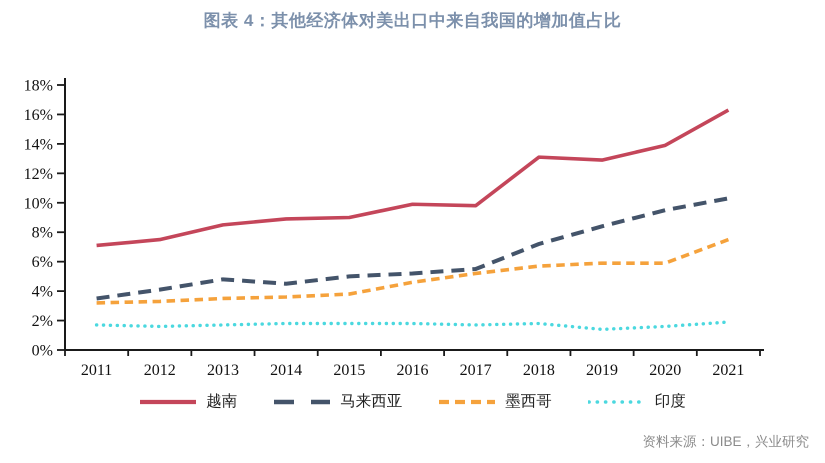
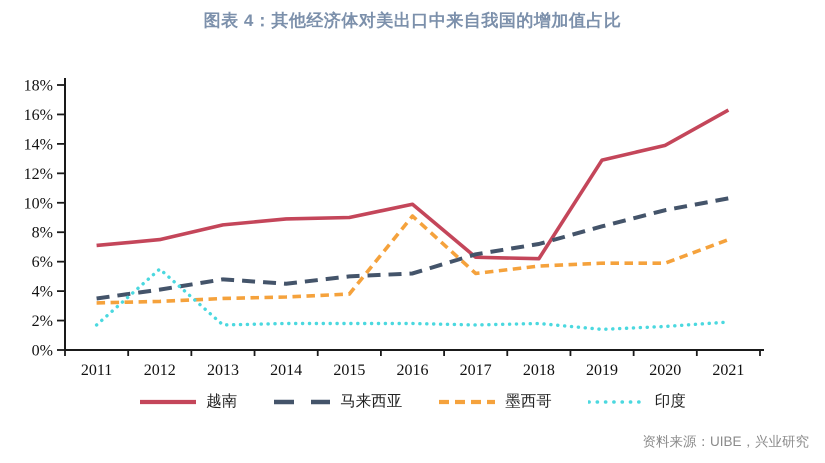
印度/2012: 1.6% -> 5.5%
墨西哥/2016: 4.6% -> 9.1%
越南/2017: 9.8% -> 6.3%
马来西亚/2017: 5.5% -> 6.5%
越南/2018: 13.1% -> 6.2%
